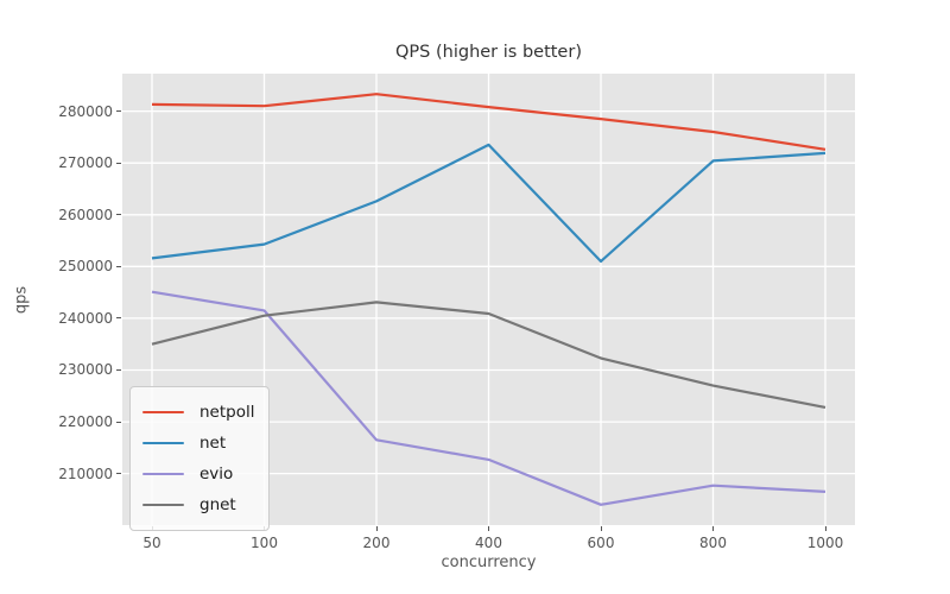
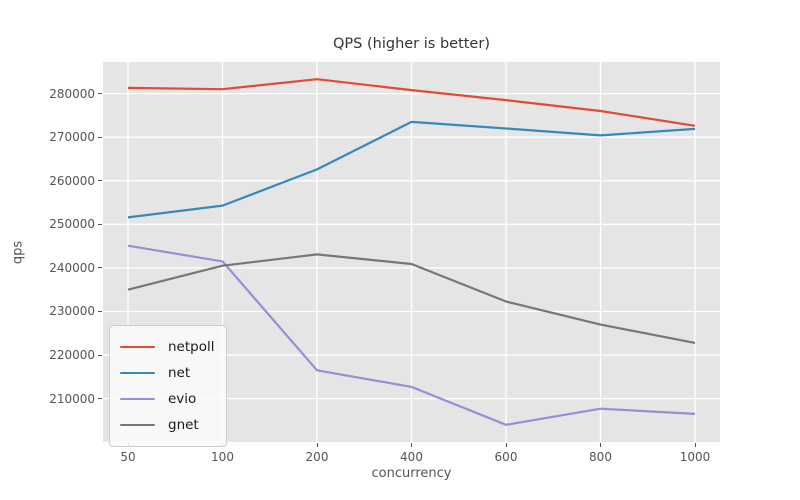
net/600: 251000 -> 272000
